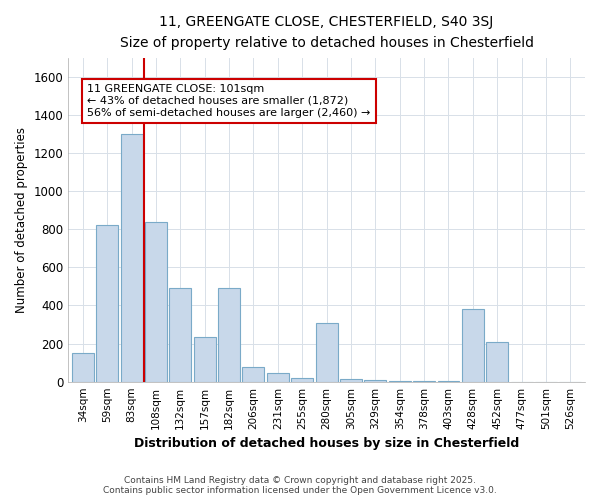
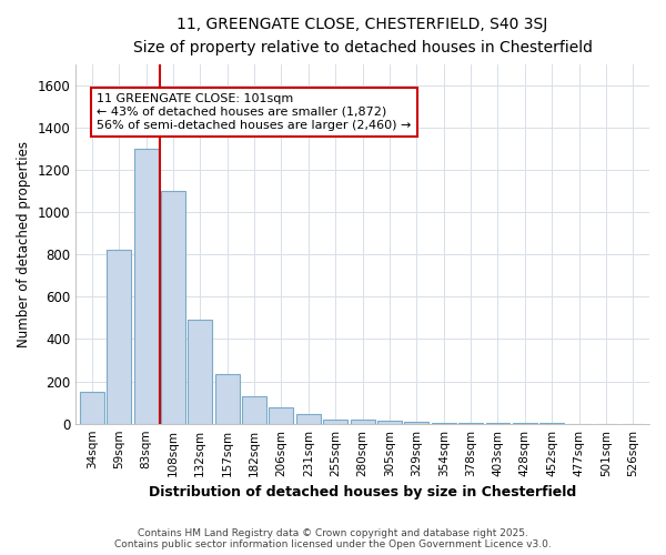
108sqm: 840 -> 1100
182sqm: 490 -> 130
280sqm: 310 -> 20
428sqm: 380 -> 0
452sqm: 210 -> 0
